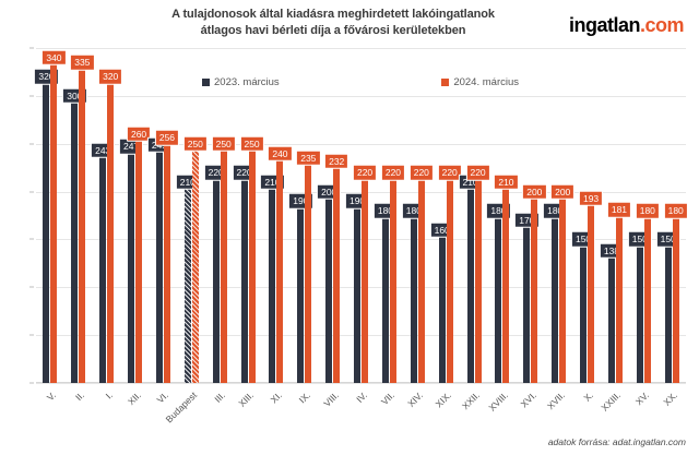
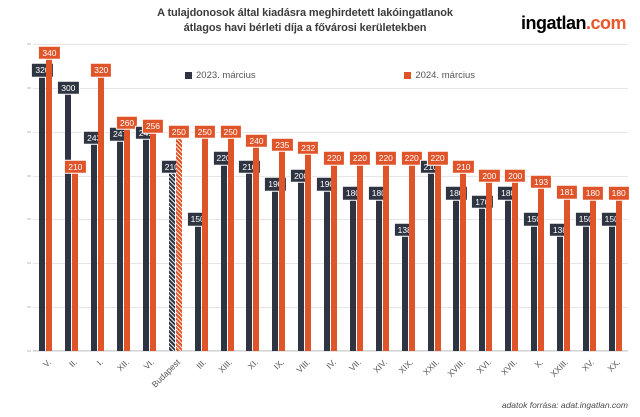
2024. március/II.: 335 -> 210
2023. március/III.: 220 -> 150
2023. március/XIX.: 160 -> 138
